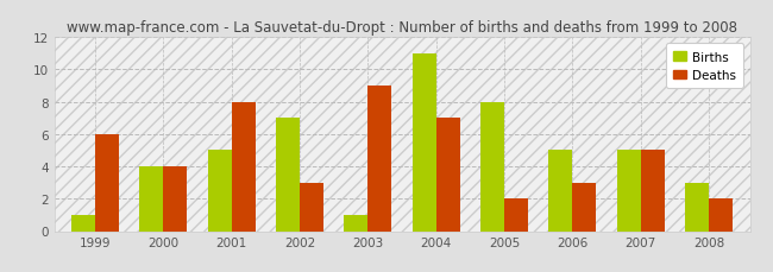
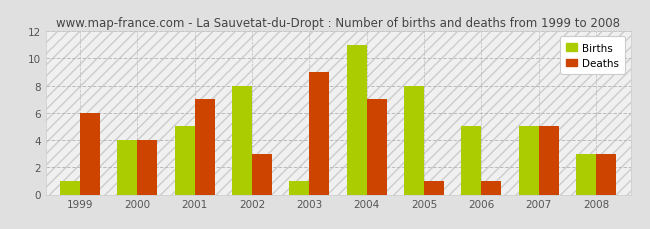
Deaths/2001: 8 -> 7
Births/2002: 7 -> 8
Deaths/2005: 2 -> 1
Deaths/2006: 3 -> 1
Deaths/2008: 2 -> 3
